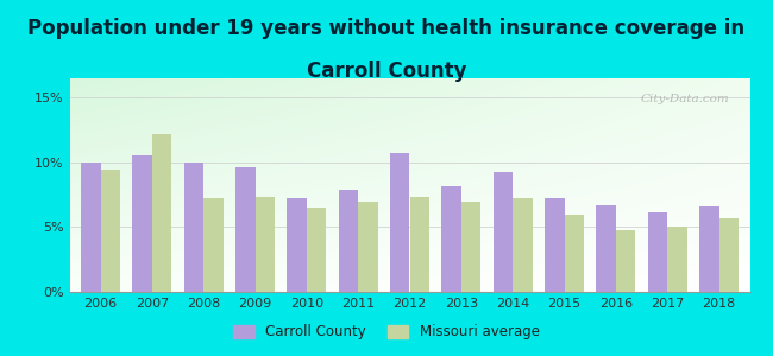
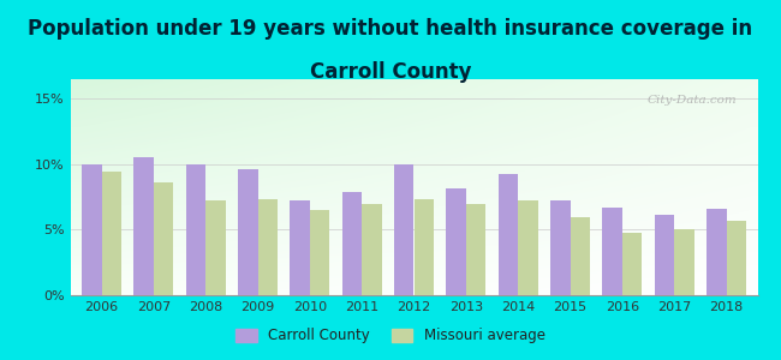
Missouri average/2007: 12.2% -> 8.6%
Carroll County/2012: 10.7% -> 10.0%
